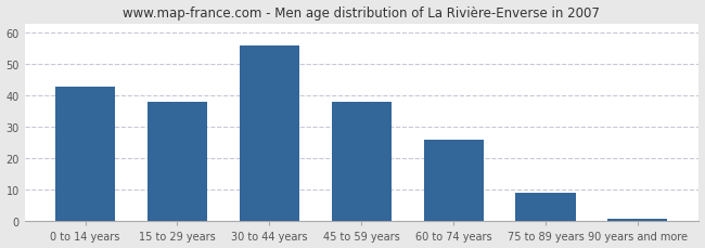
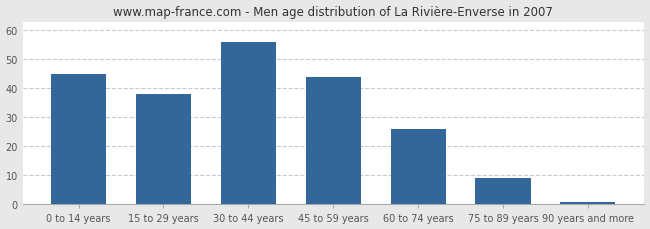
0 to 14 years: 43 -> 45
45 to 59 years: 38 -> 44
